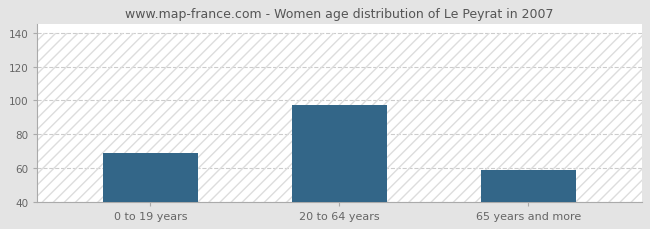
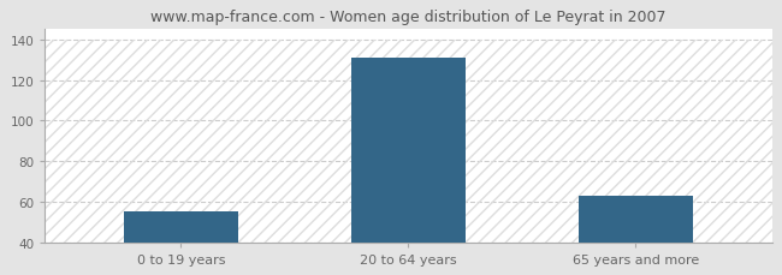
0 to 19 years: 69 -> 55
20 to 64 years: 97 -> 131
65 years and more: 59 -> 63
